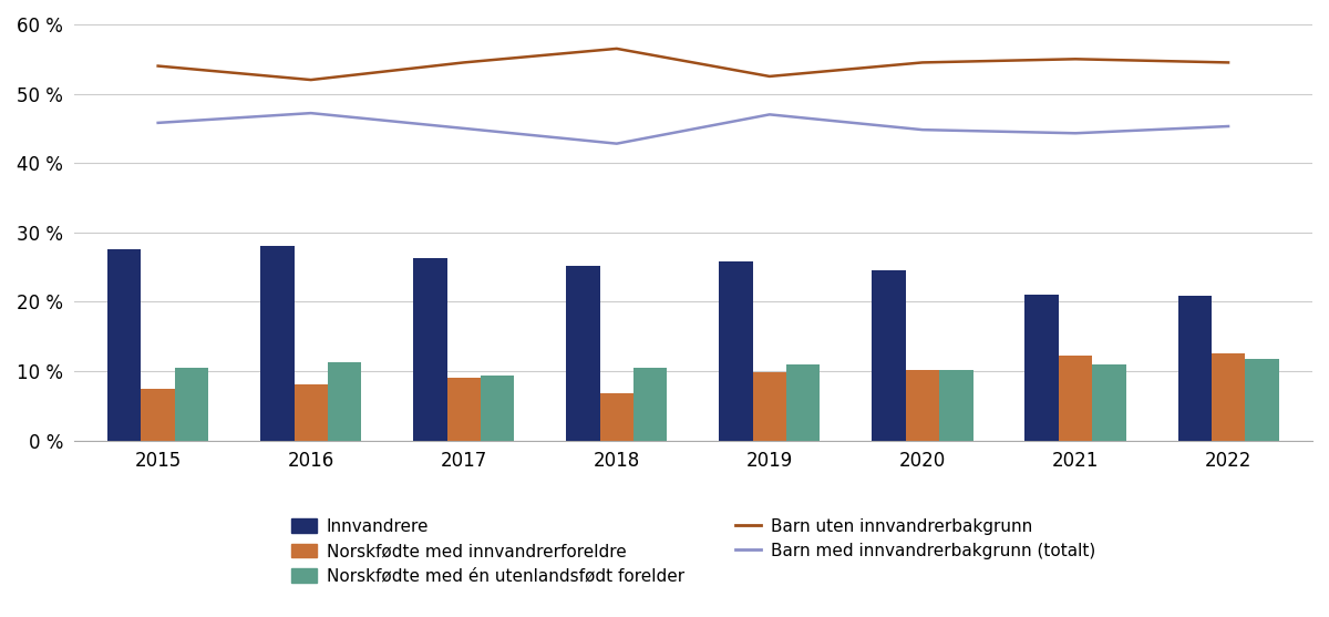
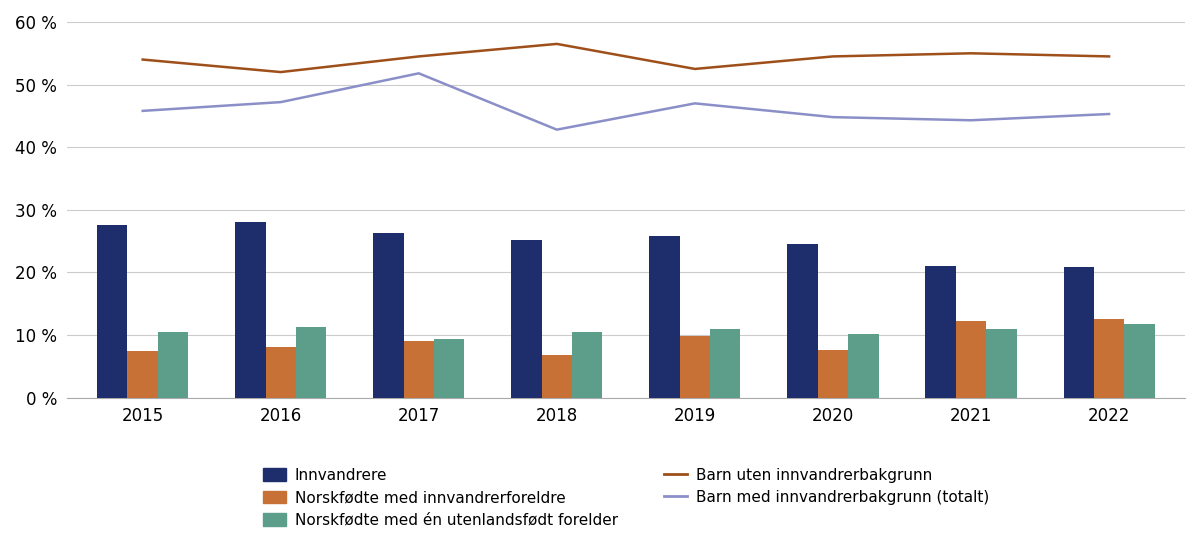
Barn med innvandrerbakgrunn (totalt)/2017: 45.0 % -> 51.8 %
Norskfødte med innvandrerforeldre/2020: 10.2 % -> 7.6 %
